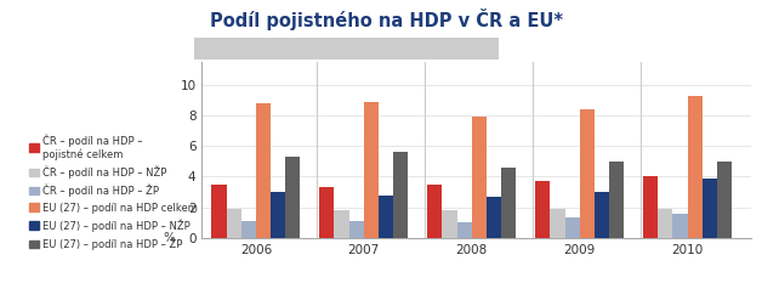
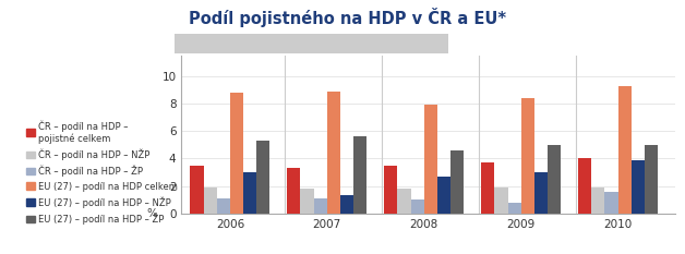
EU (27) – podíl na HDP – NŽP/2007: 2.8 -> 1.3
ČR – podíl na HDP – ŽP/2009: 1.3 -> 0.8
